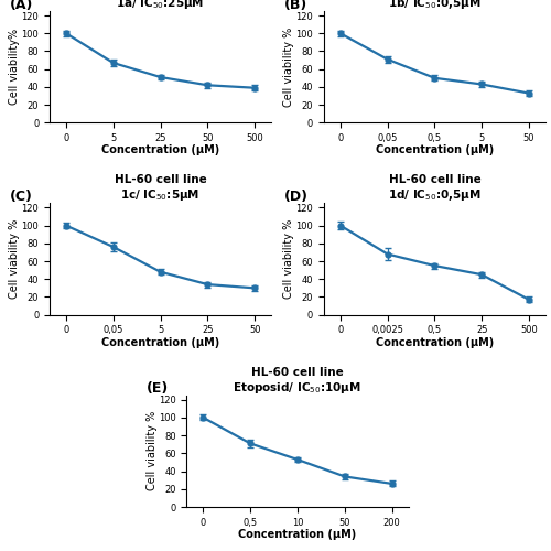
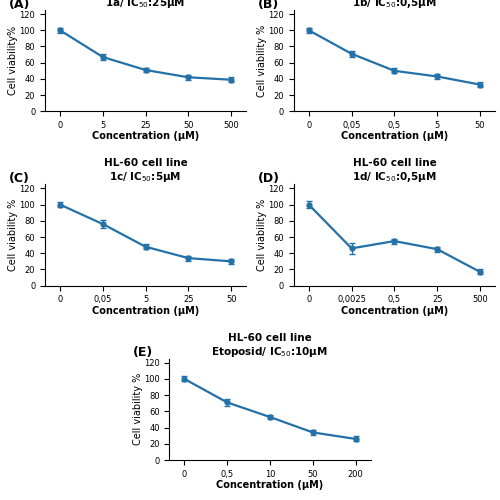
0,0025: 68 -> 46
